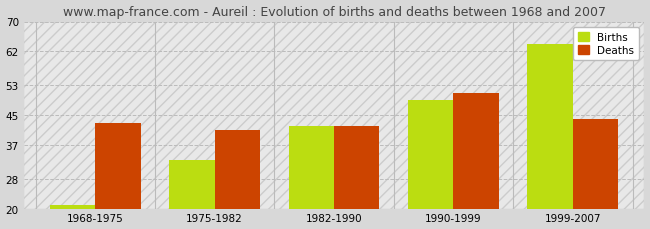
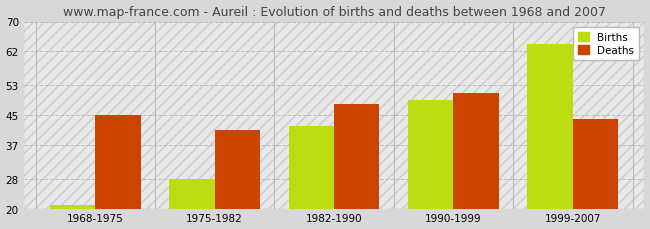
Deaths/1968-1975: 43 -> 45
Births/1975-1982: 33 -> 28
Deaths/1982-1990: 42 -> 48
